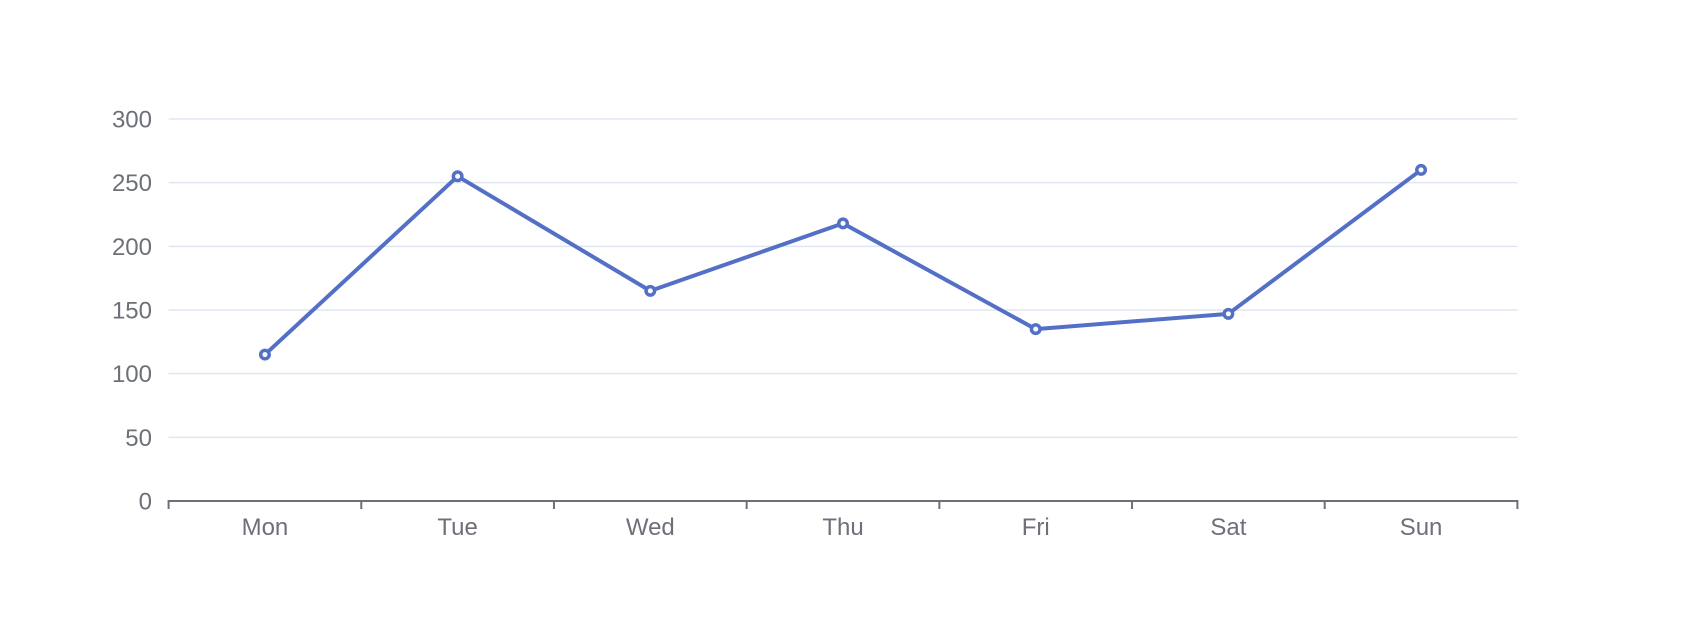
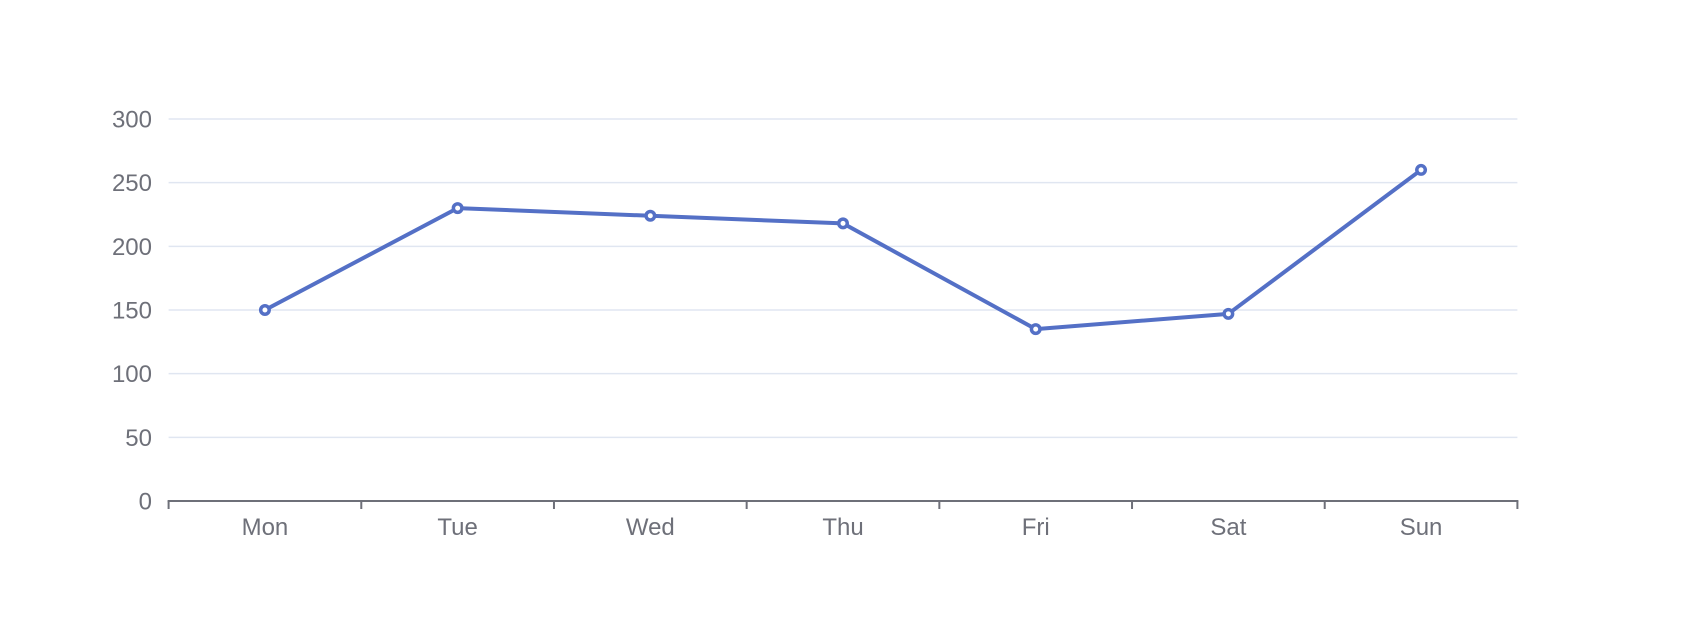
Mon: 115 -> 150
Tue: 255 -> 230
Wed: 165 -> 224
